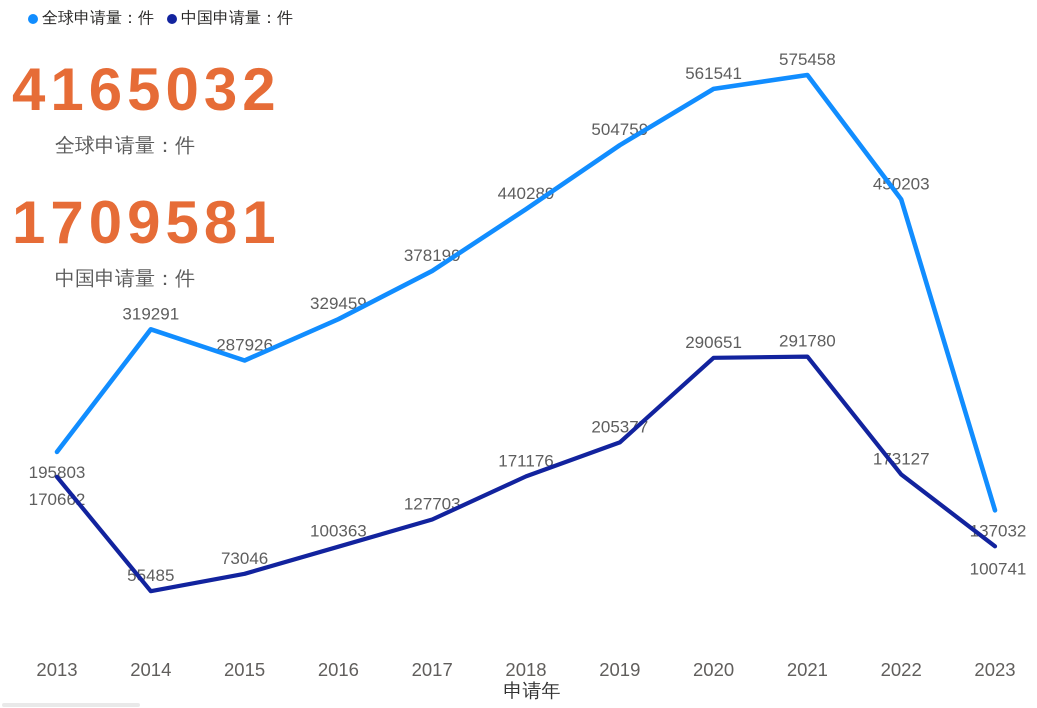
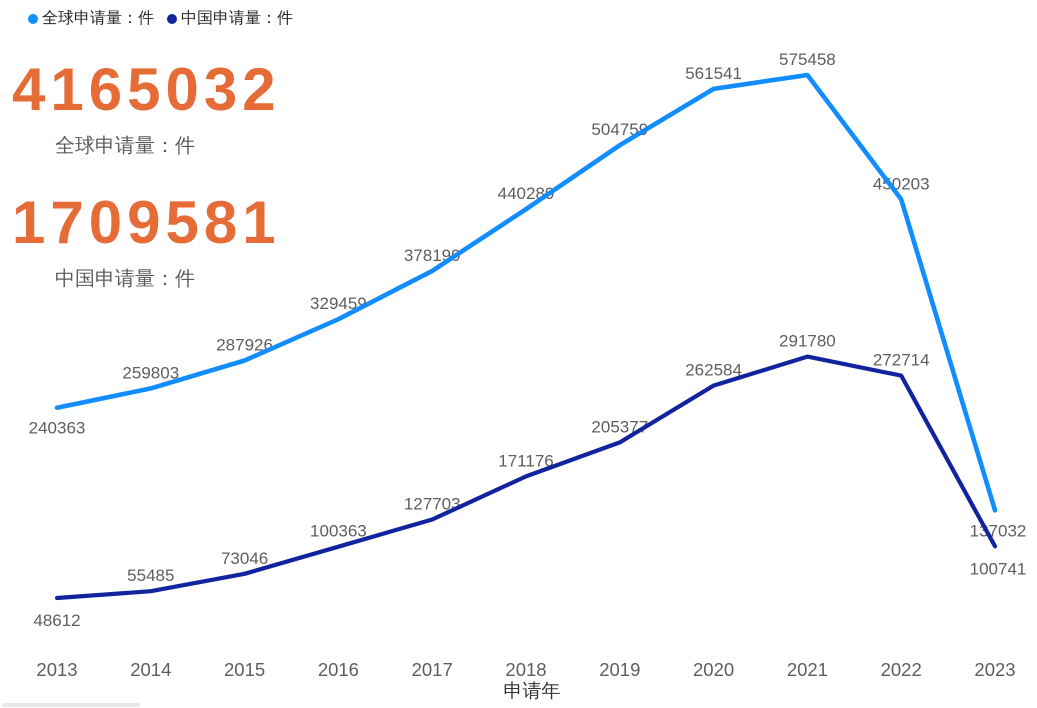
全球申请量：件/2013: 195803 -> 240363
中国申请量：件/2013: 170662 -> 48612
全球申请量：件/2014: 319291 -> 259803
中国申请量：件/2020: 290651 -> 262584
中国申请量：件/2022: 173127 -> 272714
